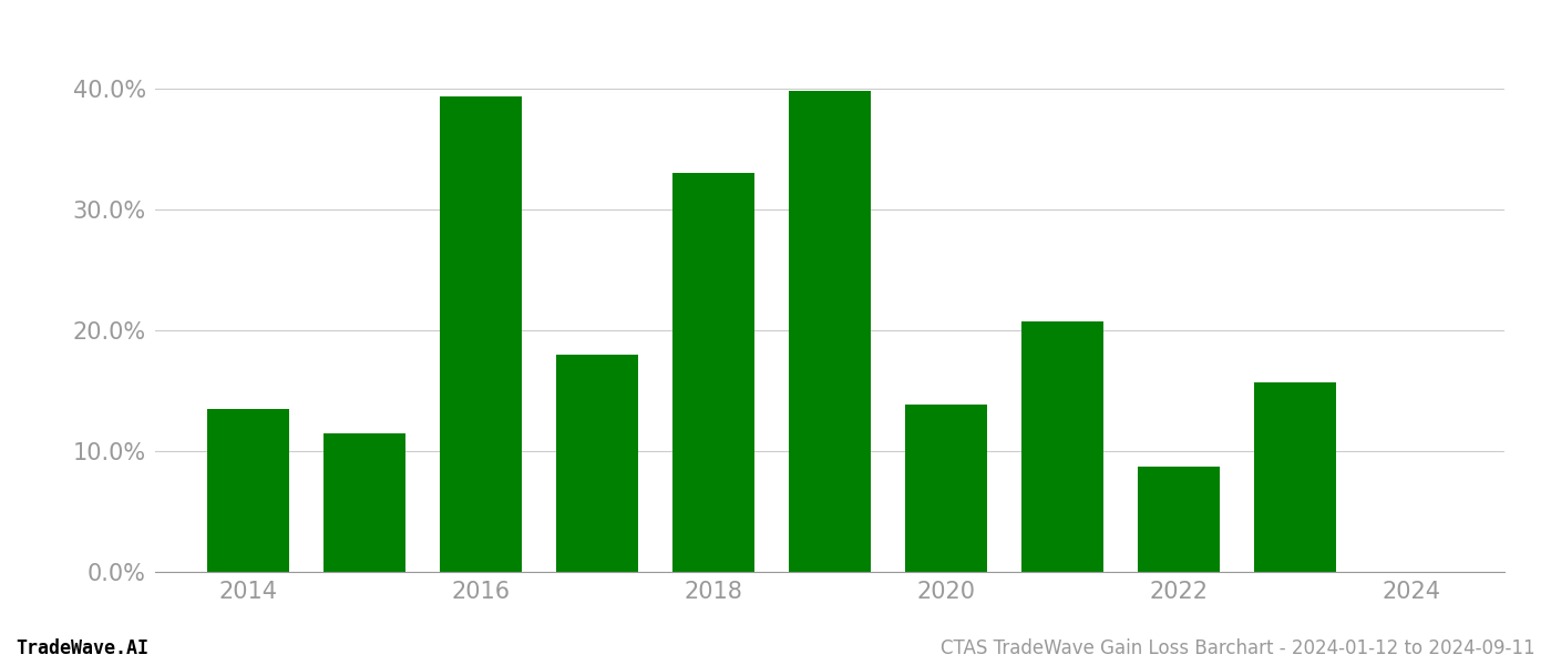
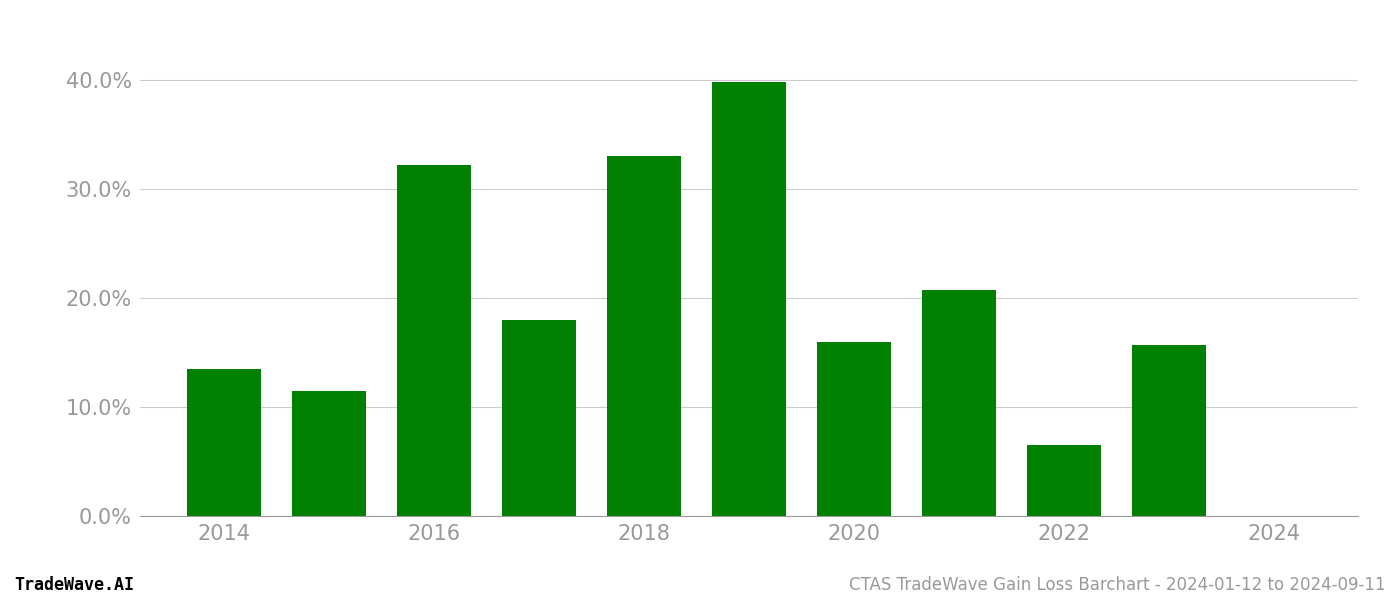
2016: 39.4% -> 32.2%
2020: 13.9% -> 16.0%
2022: 8.7% -> 6.5%
